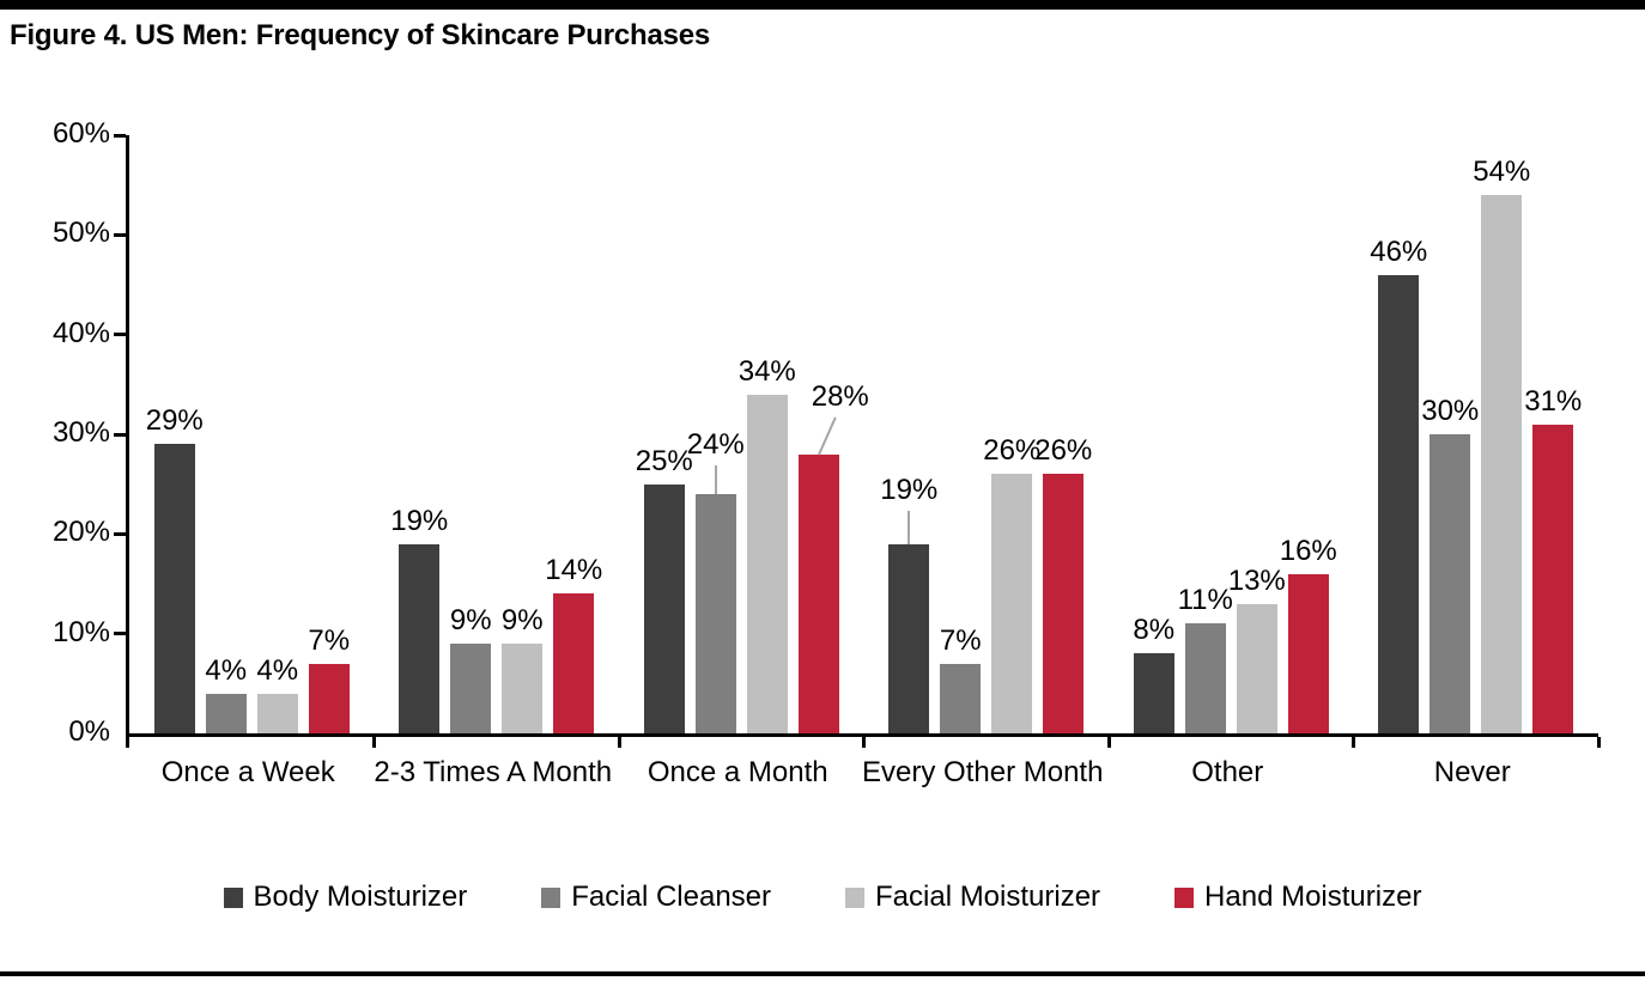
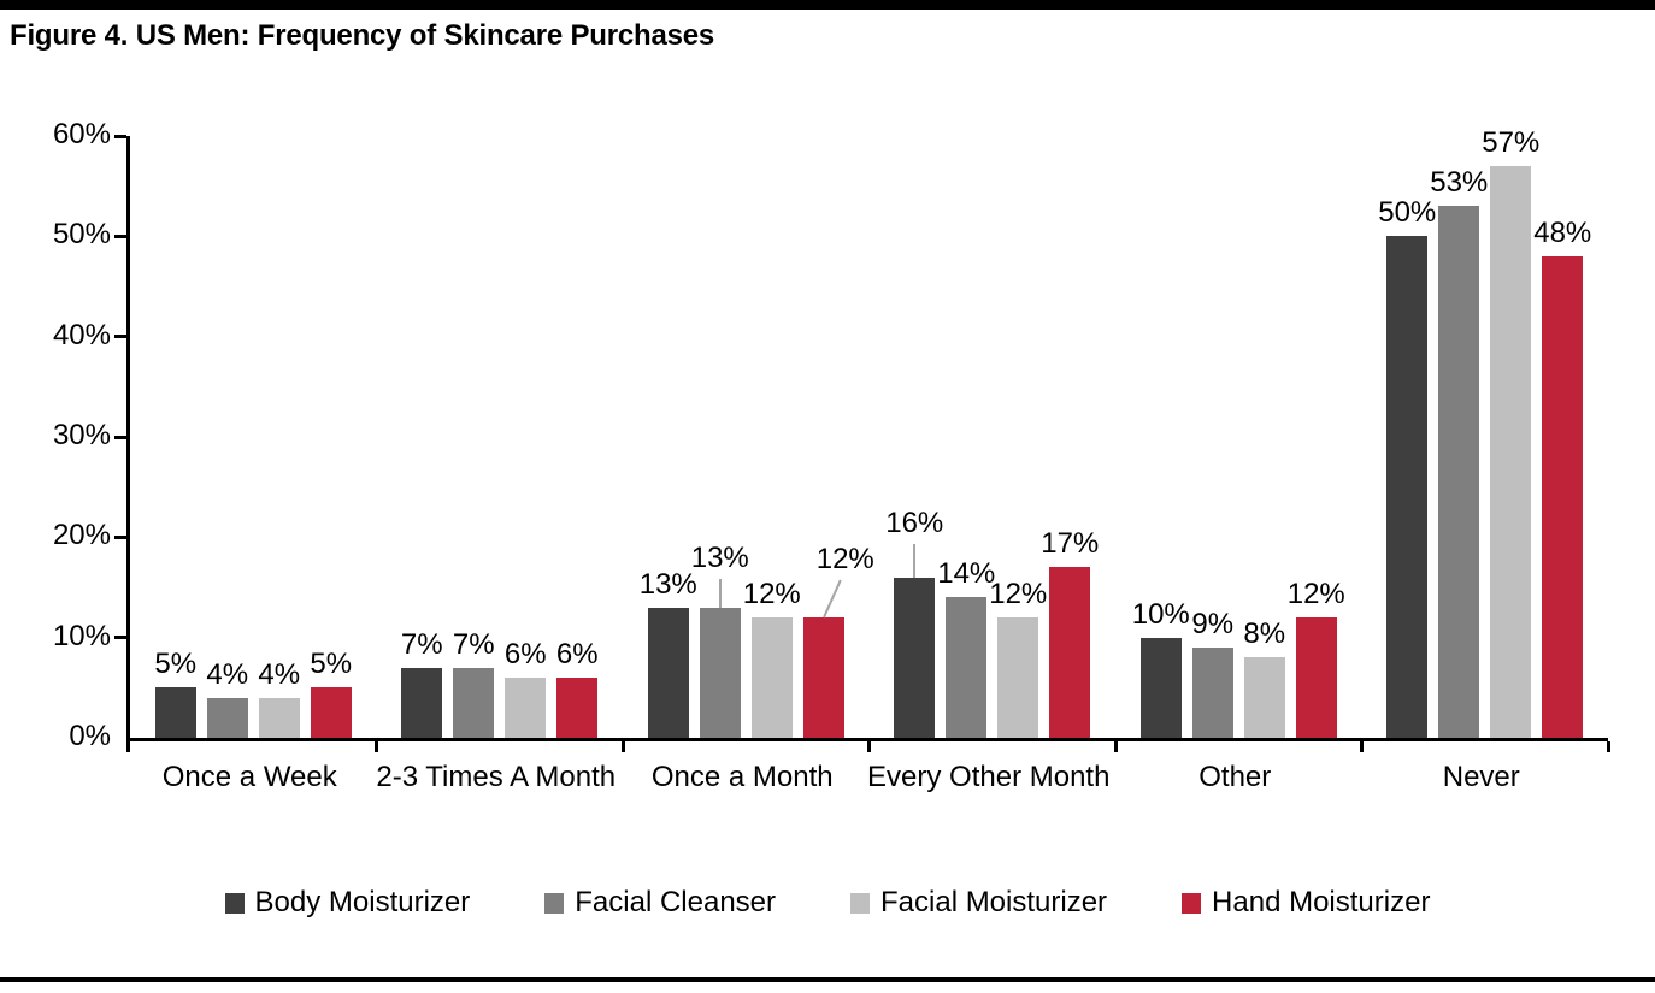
Body Moisturizer/Once a Week: 29% -> 5%
Hand Moisturizer/Once a Week: 7% -> 5%
Body Moisturizer/2-3 Times A Month: 19% -> 7%
Facial Cleanser/2-3 Times A Month: 9% -> 7%
Facial Moisturizer/2-3 Times A Month: 9% -> 6%
Hand Moisturizer/2-3 Times A Month: 14% -> 6%
Body Moisturizer/Once a Month: 25% -> 13%
Facial Cleanser/Once a Month: 24% -> 13%
Facial Moisturizer/Once a Month: 34% -> 12%
Hand Moisturizer/Once a Month: 28% -> 12%
Body Moisturizer/Every Other Month: 19% -> 16%
Facial Cleanser/Every Other Month: 7% -> 14%
Facial Moisturizer/Every Other Month: 26% -> 12%
Hand Moisturizer/Every Other Month: 26% -> 17%
Body Moisturizer/Other: 8% -> 10%
Facial Cleanser/Other: 11% -> 9%
Facial Moisturizer/Other: 13% -> 8%
Hand Moisturizer/Other: 16% -> 12%
Body Moisturizer/Never: 46% -> 50%
Facial Cleanser/Never: 30% -> 53%
Facial Moisturizer/Never: 54% -> 57%
Hand Moisturizer/Never: 31% -> 48%
